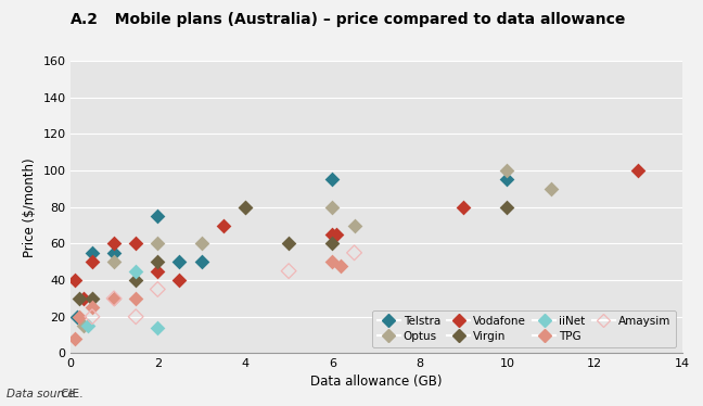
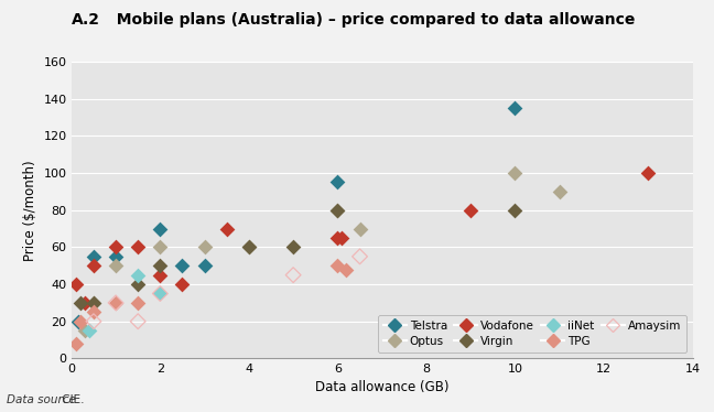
Telstra/2: 75 -> 70
iiNet/2: 14 -> 35
Optus/4: 80 -> 60
Virgin/4: 80 -> 60
Virgin/6: 60 -> 80
Telstra/10: 95 -> 135
